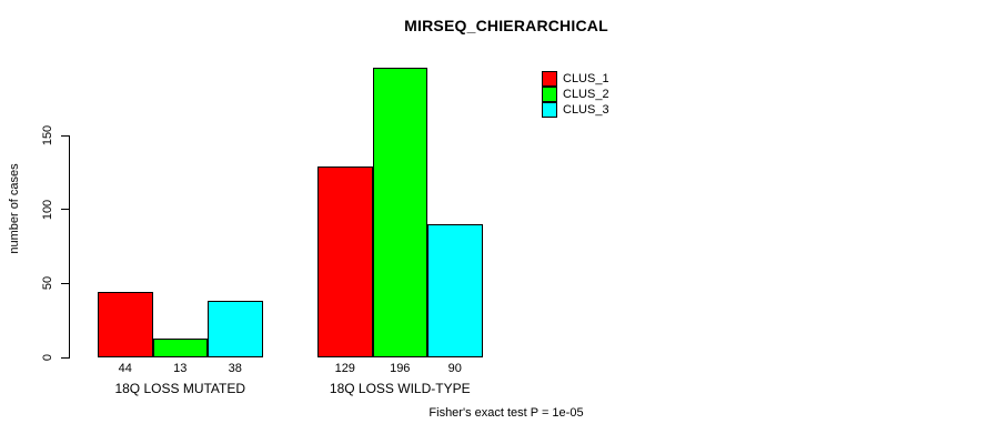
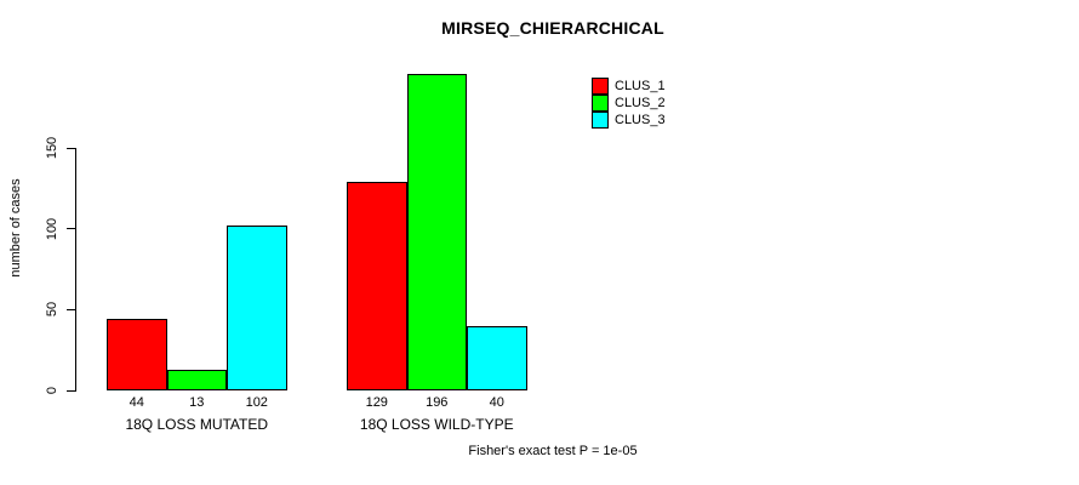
CLUS_3/18Q LOSS MUTATED: 38 -> 102
CLUS_3/18Q LOSS WILD-TYPE: 90 -> 40
